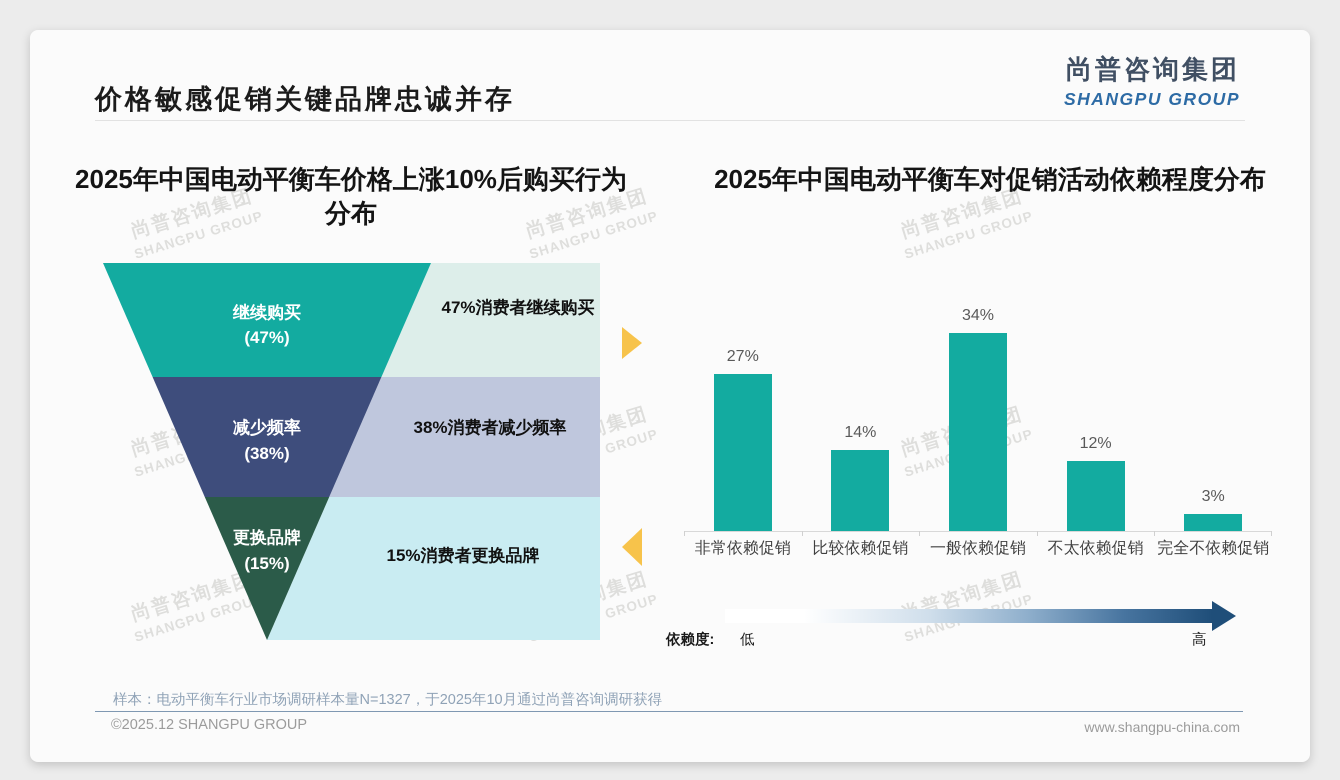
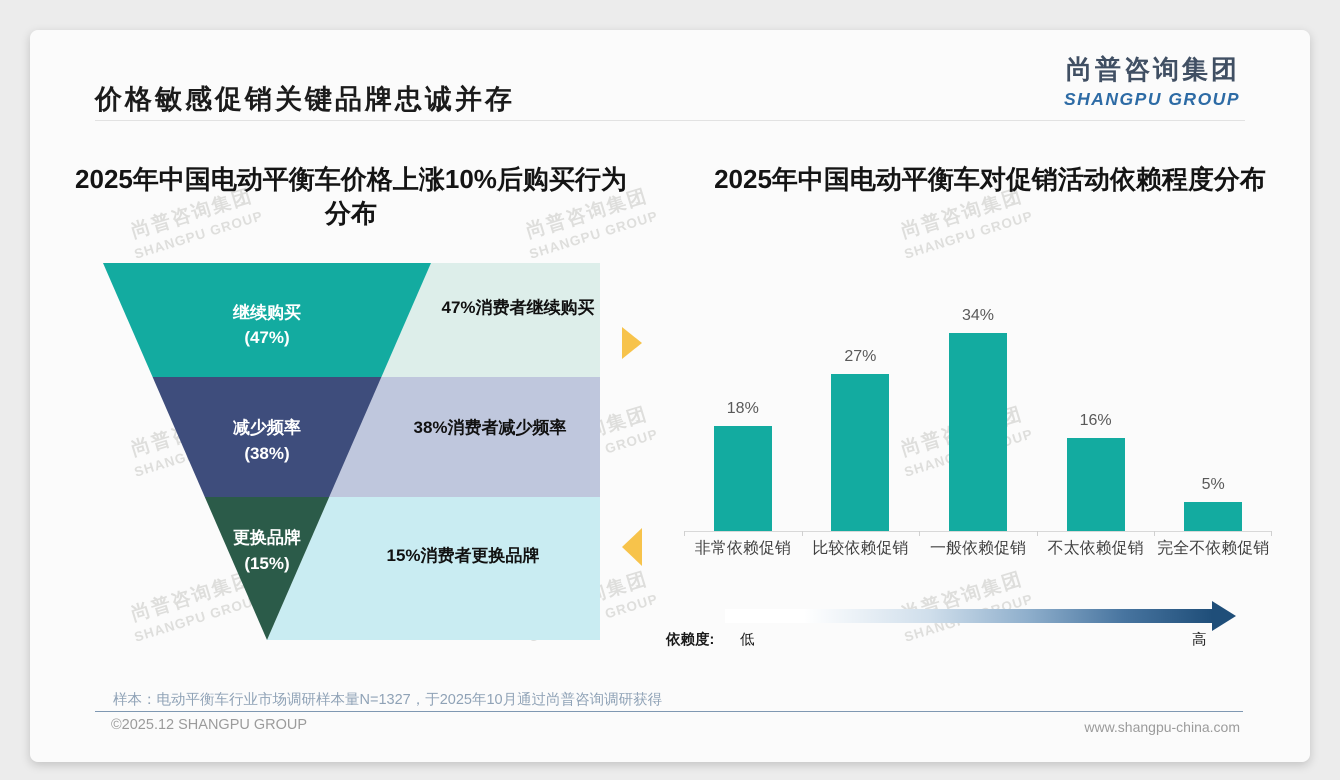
2025年中国电动平衡车对促销活动依赖程度分布/非常依赖促销: 27% -> 18%
2025年中国电动平衡车对促销活动依赖程度分布/比较依赖促销: 14% -> 27%
2025年中国电动平衡车对促销活动依赖程度分布/不太依赖促销: 12% -> 16%
2025年中国电动平衡车对促销活动依赖程度分布/完全不依赖促销: 3% -> 5%
